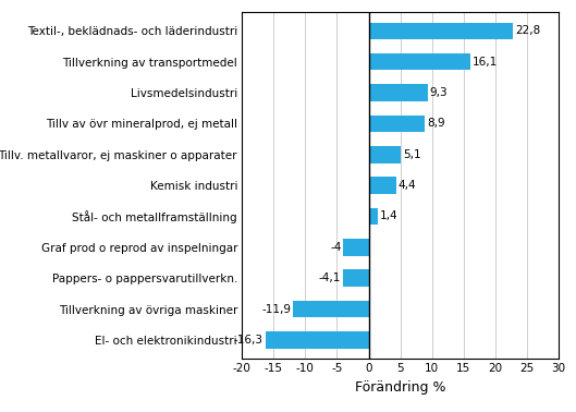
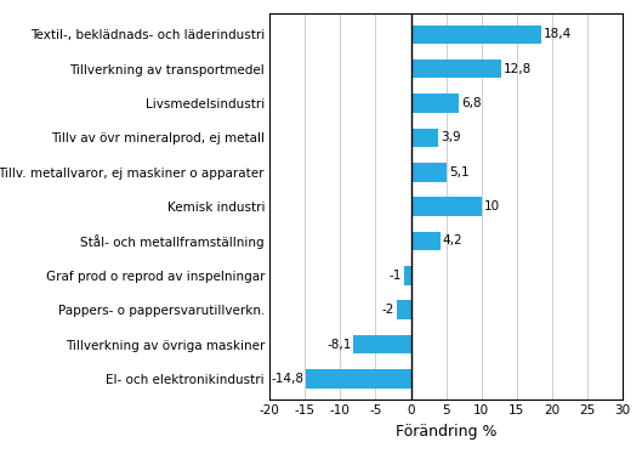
Textil-, beklädnads- och läderindustri: 22,8 -> 18,4
Tillverkning av transportmedel: 16,1 -> 12,8
Livsmedelsindustri: 9,3 -> 6,8
Tillv av övr mineralprod, ej metall: 8,9 -> 3,9
Kemisk industri: 4,4 -> 10
Stål- och metallframställning: 1,4 -> 4,2
Graf prod o reprod av inspelningar: -4 -> -1
Pappers- o pappersvarutillverkn.: -4,1 -> -2
Tillverkning av övriga maskiner: -11,9 -> -8,1
El- och elektronikindustri: -16,3 -> -14,8
